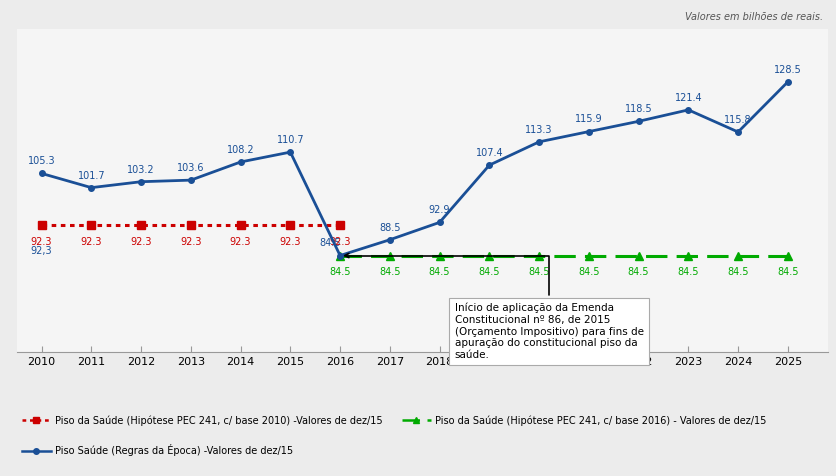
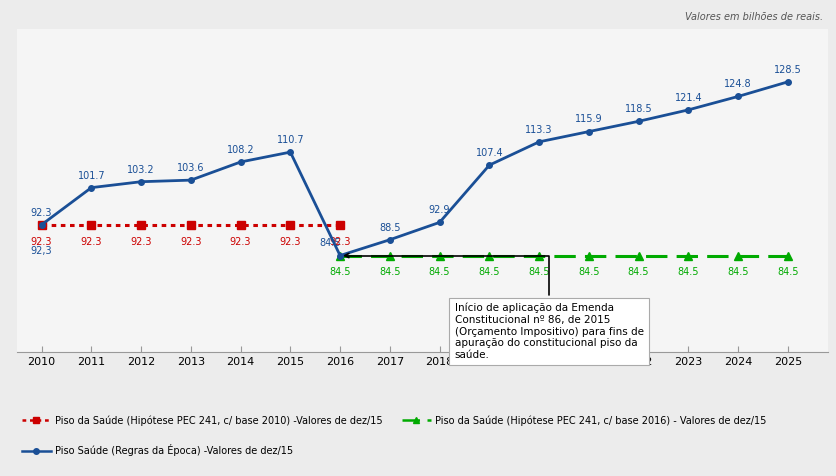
Piso Saúde (Regras da Época) -Valores de dez/15/2010: 105.3 -> 92.3
Piso Saúde (Regras da Época) -Valores de dez/15/2024: 115.8 -> 124.8
